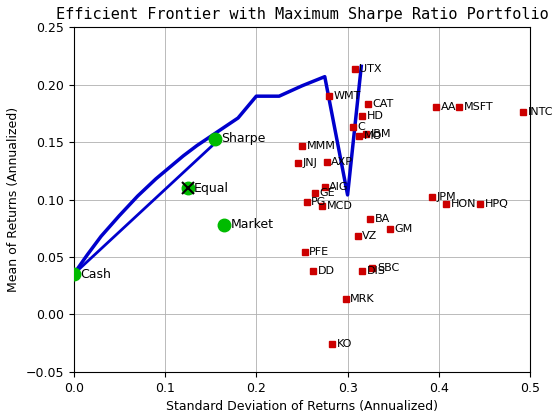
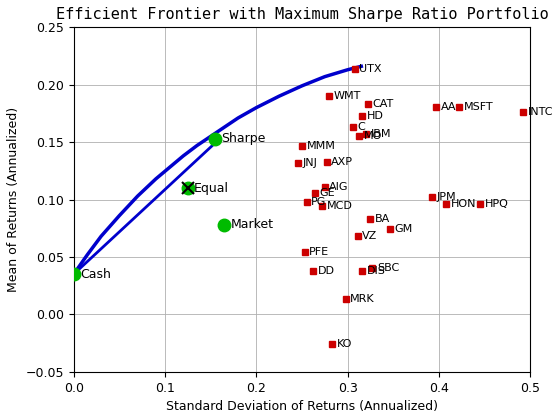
0.2: 0.190 -> 0.180
0.3: 0.104 -> 0.213
